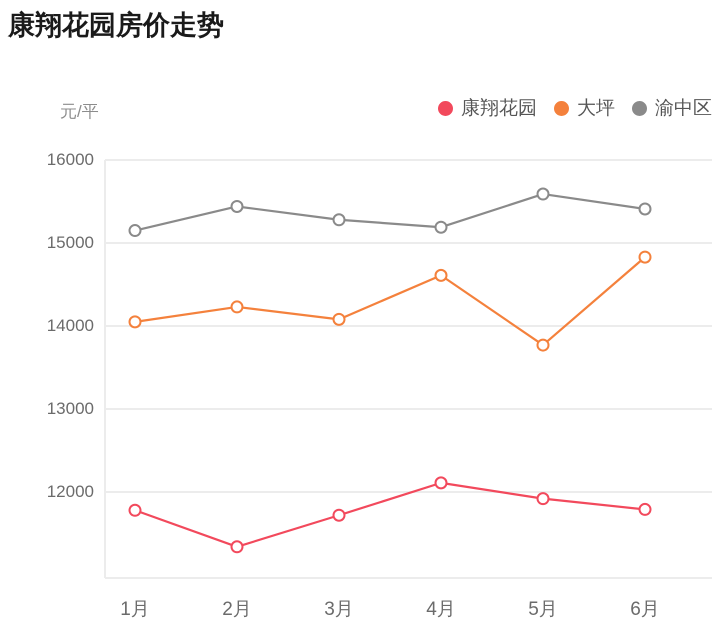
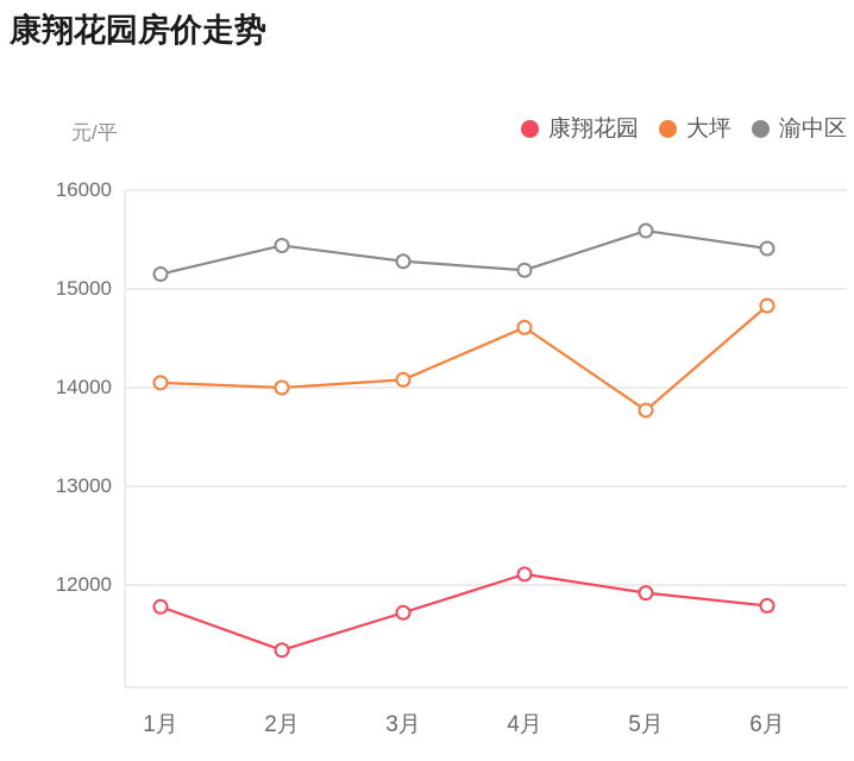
大坪/2月: 14200 -> 14000
